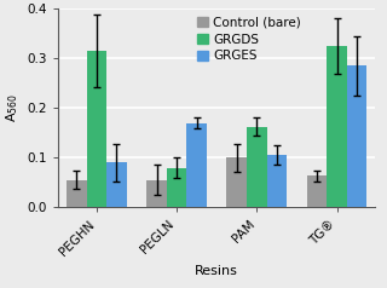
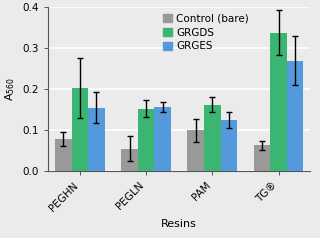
Control (bare)/PEGHN: 0.055 -> 0.079
GRGDS/PEGHN: 0.315 -> 0.202
GRGES/PEGHN: 0.090 -> 0.155
GRGDS/PEGLN: 0.080 -> 0.153
GRGES/PEGLN: 0.170 -> 0.156
GRGES/PAM: 0.105 -> 0.125
GRGDS/TG®: 0.325 -> 0.338
GRGES/TG®: 0.285 -> 0.270
